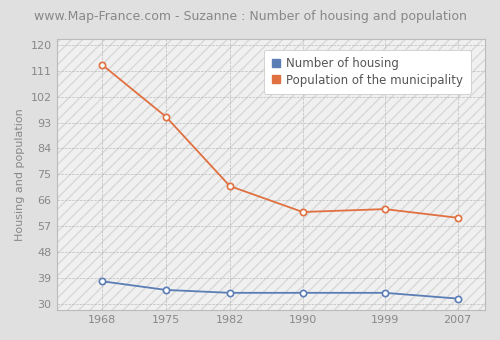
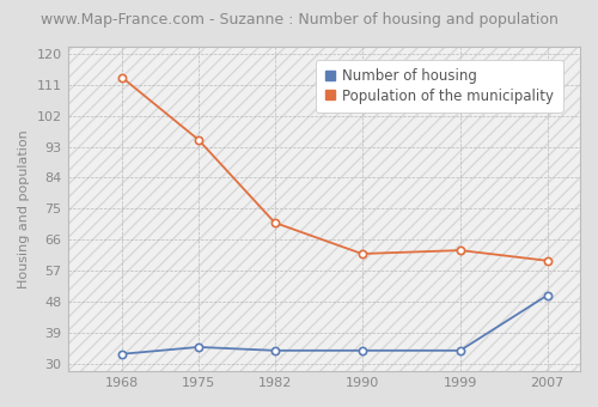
Number of housing/1968: 38 -> 33
Number of housing/2007: 32 -> 50
